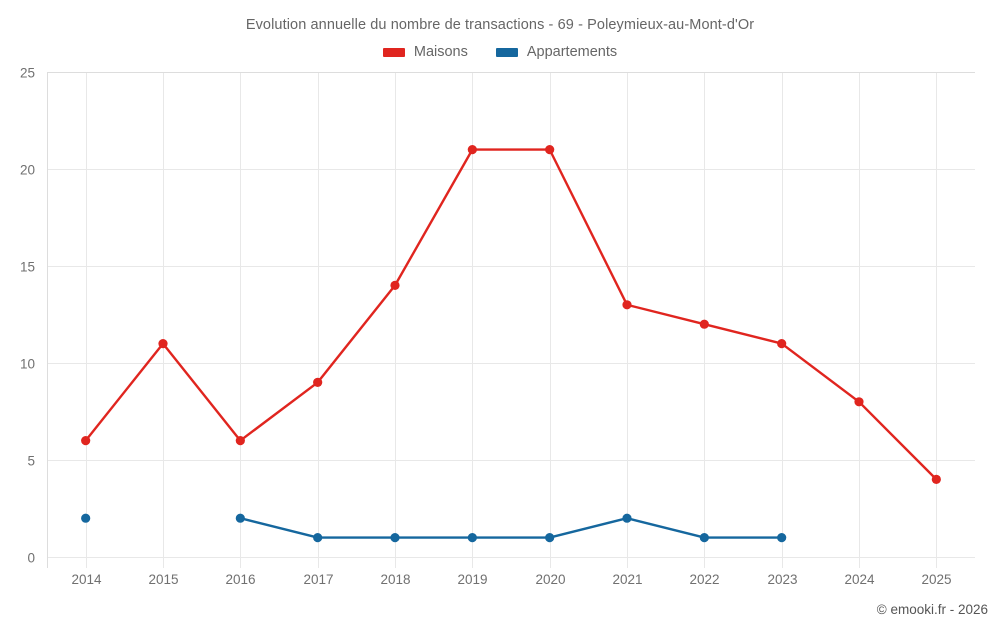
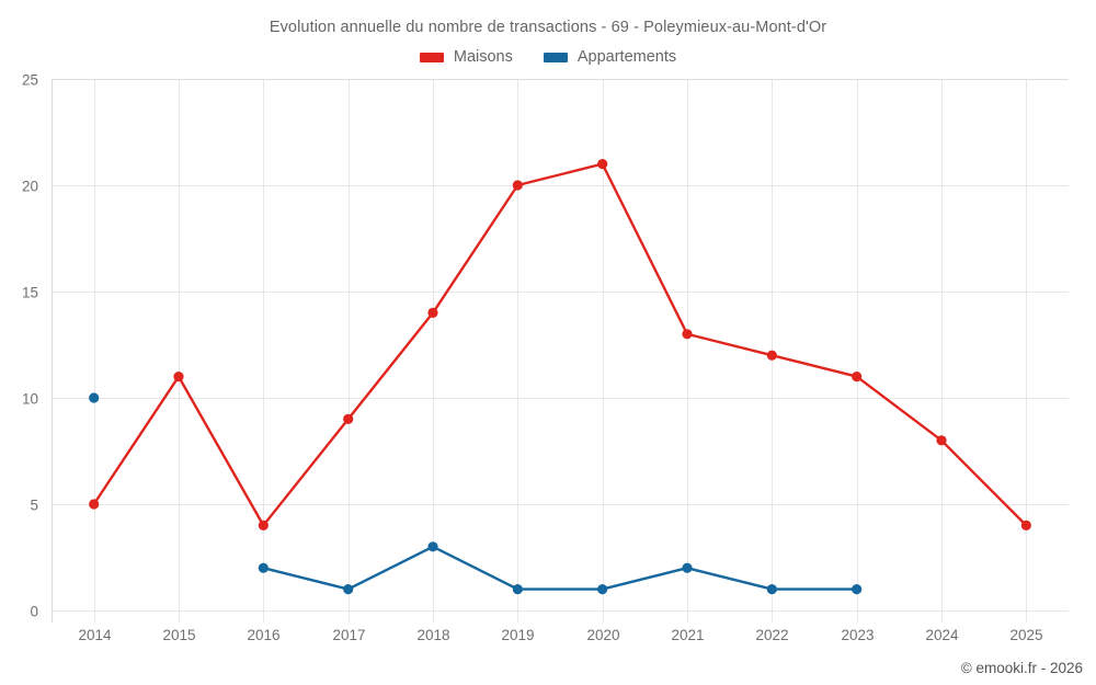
Maisons/2014: 6 -> 5
Appartements/2014: 2 -> 10
Maisons/2016: 6 -> 4
Appartements/2018: 1 -> 3
Maisons/2019: 21 -> 20
